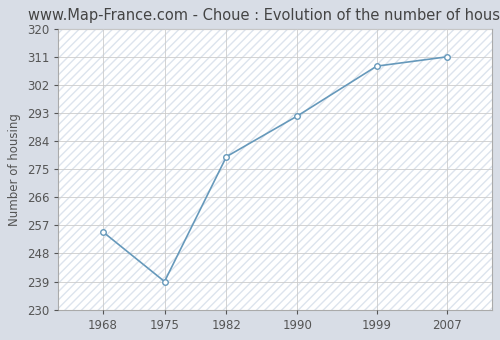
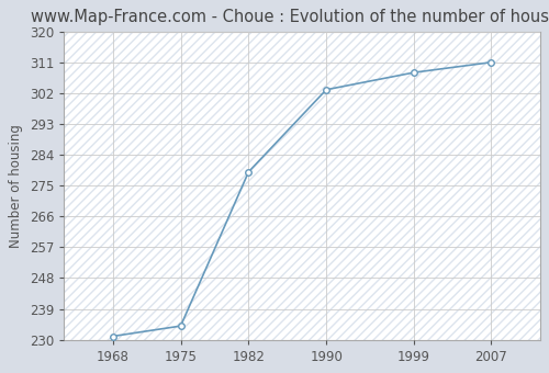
1968: 255 -> 231
1975: 239 -> 234
1990: 292 -> 303
